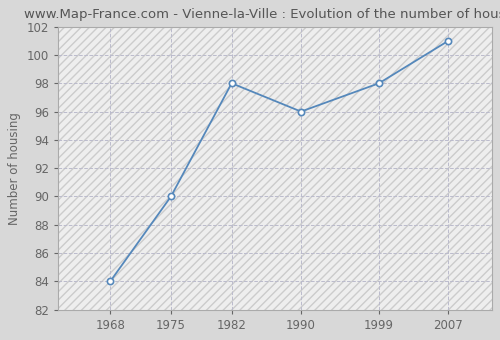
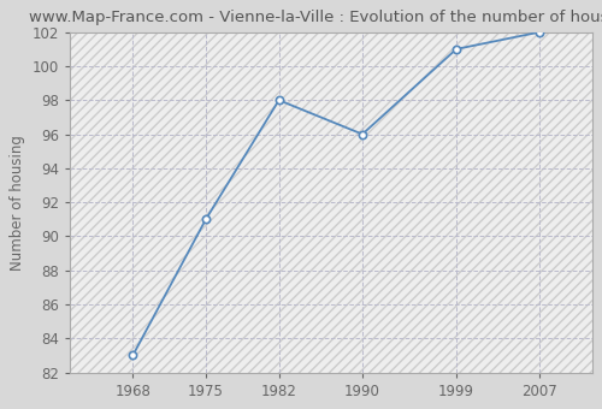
1968: 84 -> 83
1975: 90 -> 91
1999: 98 -> 101
2007: 101 -> 102
